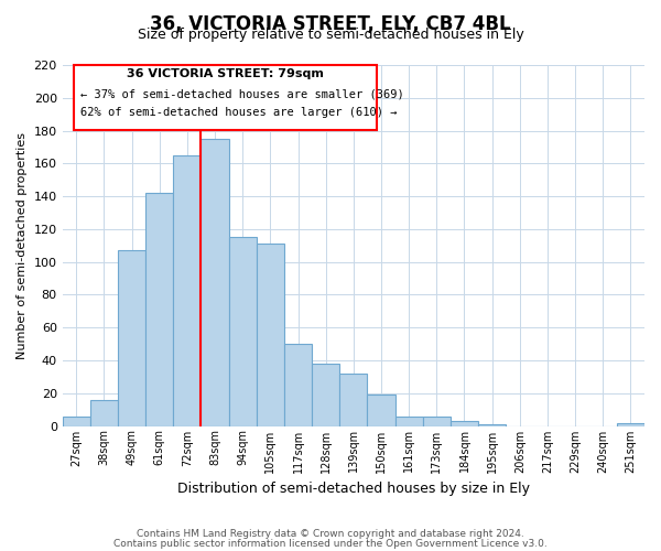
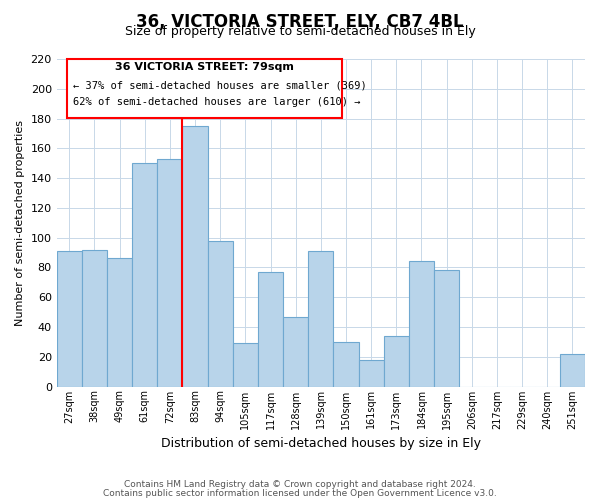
27sqm: 6 -> 91
38sqm: 16 -> 92
49sqm: 107 -> 86
61sqm: 142 -> 150
72sqm: 165 -> 153
94sqm: 115 -> 98
105sqm: 111 -> 29
117sqm: 50 -> 77
128sqm: 38 -> 47
139sqm: 32 -> 91
150sqm: 19 -> 30
161sqm: 6 -> 18
173sqm: 6 -> 34
184sqm: 3 -> 84
195sqm: 1 -> 78
251sqm: 2 -> 22
